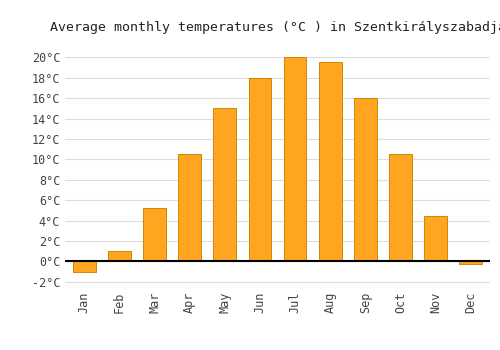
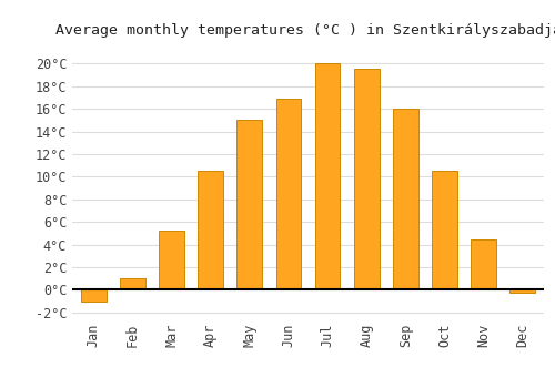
Jun: 18.0°C -> 16.9°C
